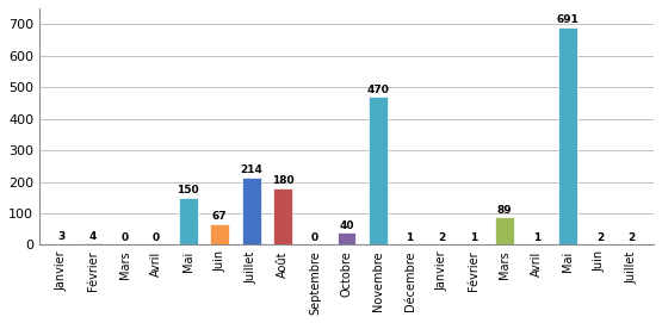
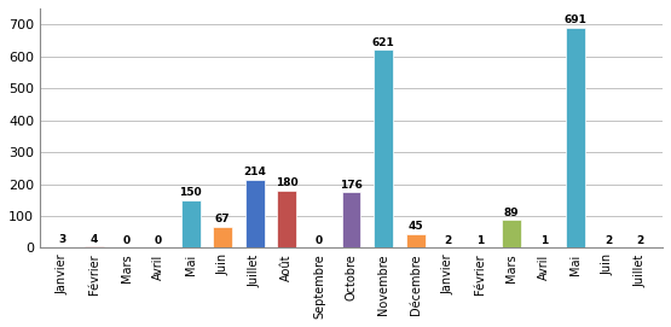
Octobre: 40 -> 176
Novembre: 470 -> 621
Décembre: 1 -> 45
